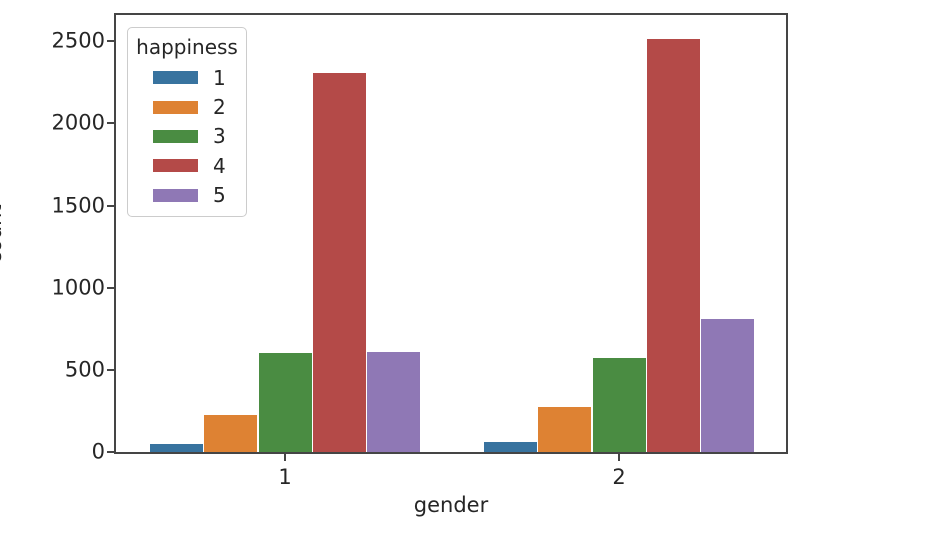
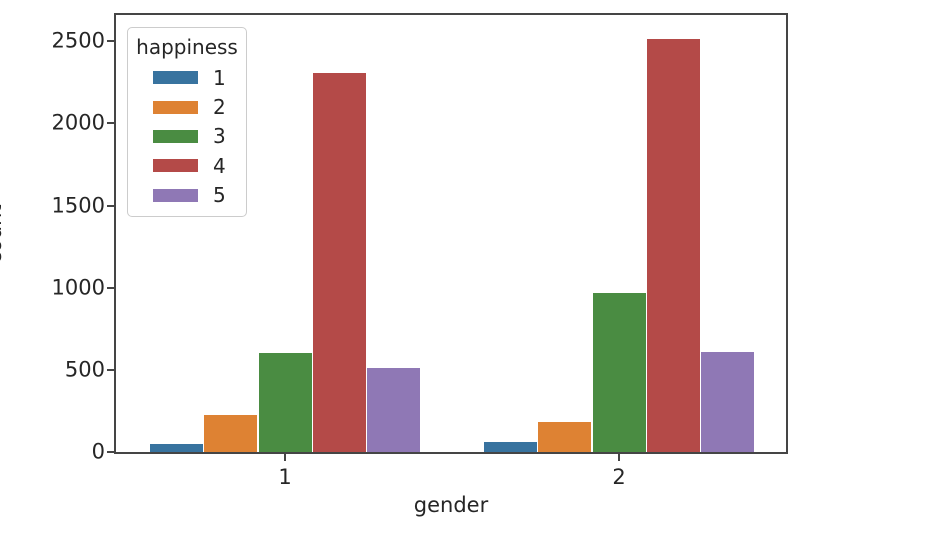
5/1: 610 -> 510
2/2: 280 -> 180
3/2: 570 -> 970
5/2: 810 -> 610
